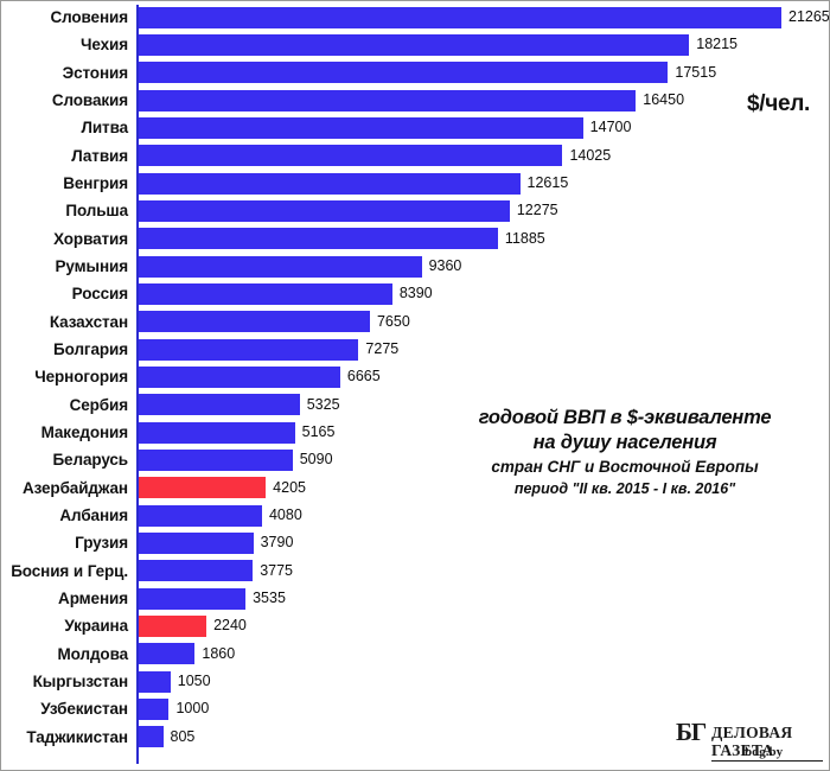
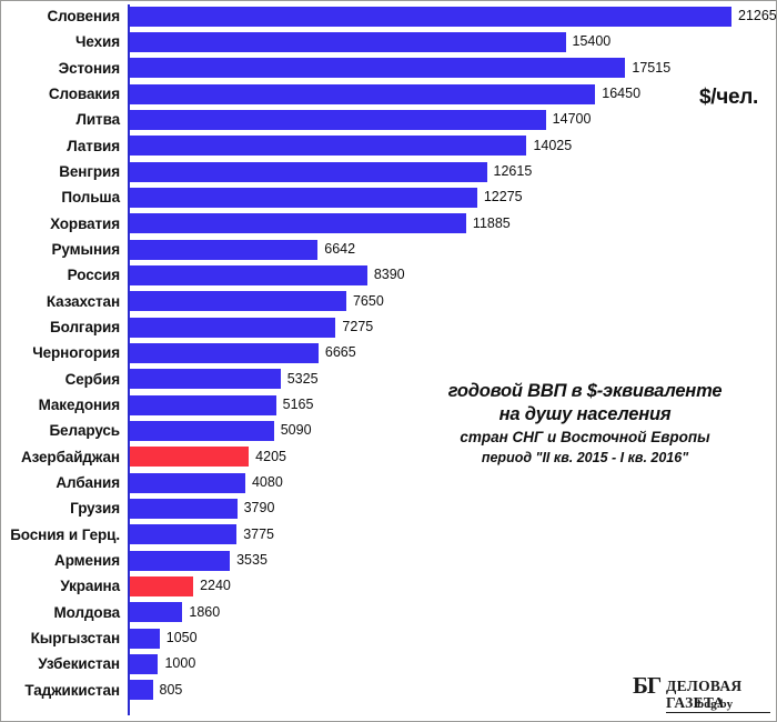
Чехия: 18215 -> 15400
Румыния: 9360 -> 6642
